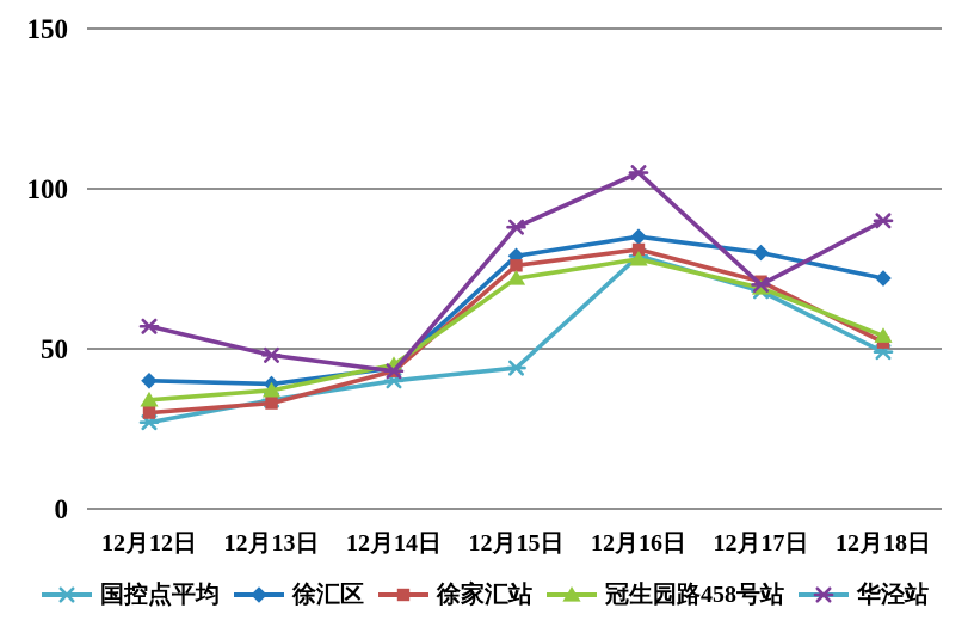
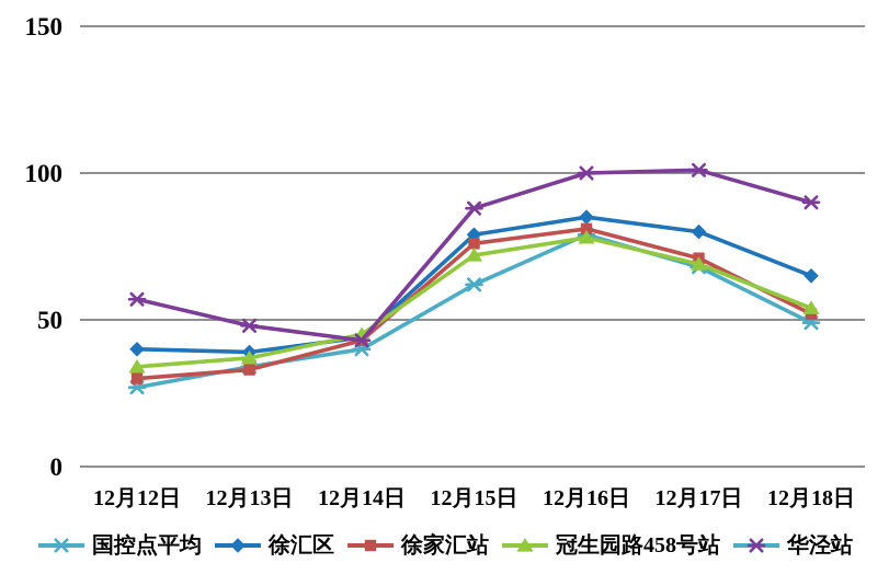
国控点平均/12月15日: 44 -> 62
华泾站/12月16日: 105 -> 100
华泾站/12月17日: 70 -> 101
徐汇区/12月18日: 72 -> 65
